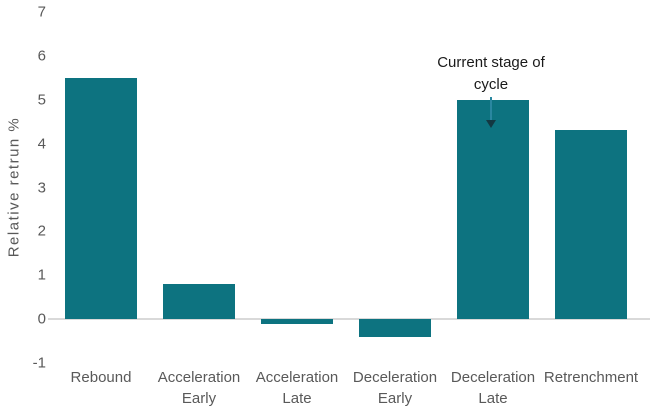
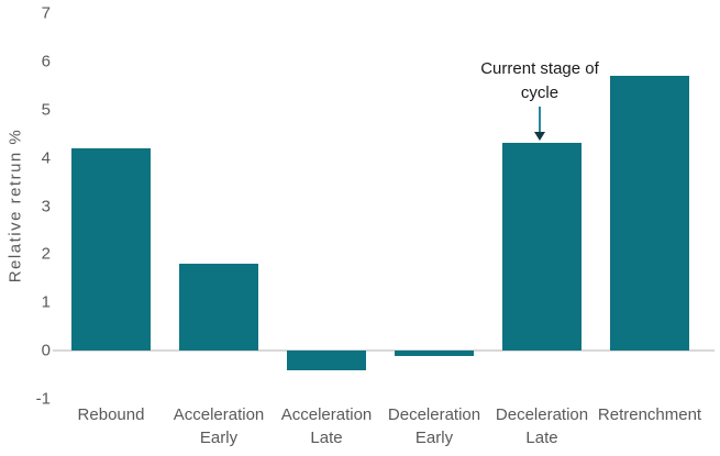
Rebound: 5.5 -> 4.2
Acceleration Early: 0.8 -> 1.8
Acceleration Late: -0.1 -> -0.4
Deceleration Early: -0.4 -> -0.1
Deceleration Late: 5.0 -> 4.3
Retrenchment: 4.3 -> 5.7
